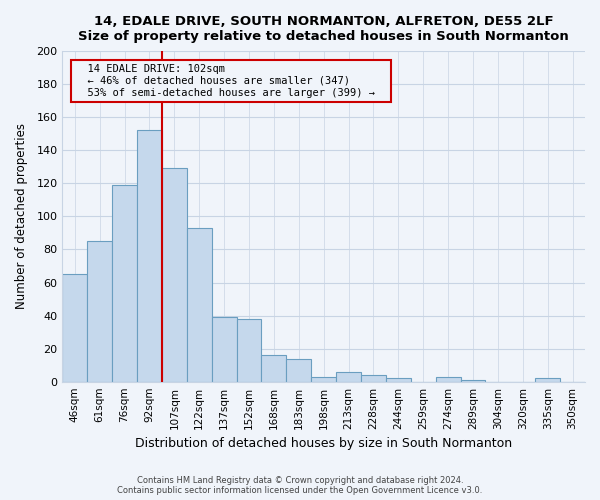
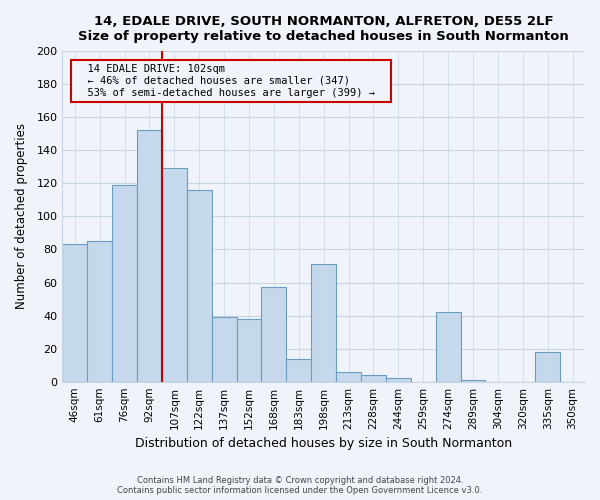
46sqm: 65 -> 83
122sqm: 93 -> 116
168sqm: 16 -> 57
198sqm: 3 -> 71
274sqm: 3 -> 42
335sqm: 2 -> 18
